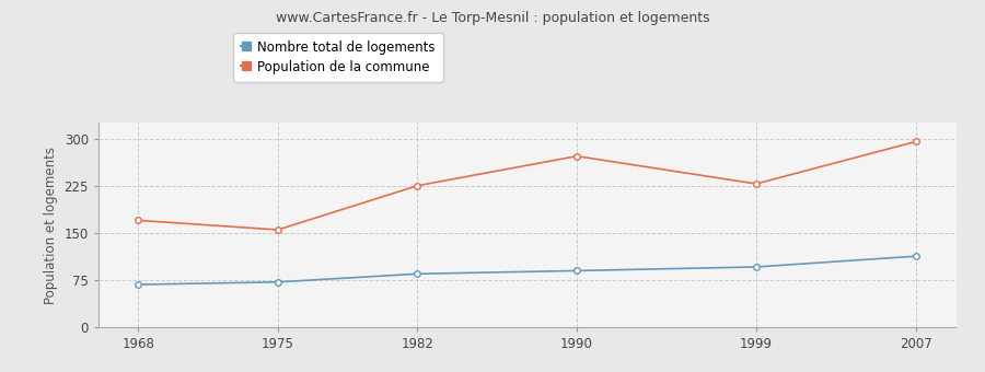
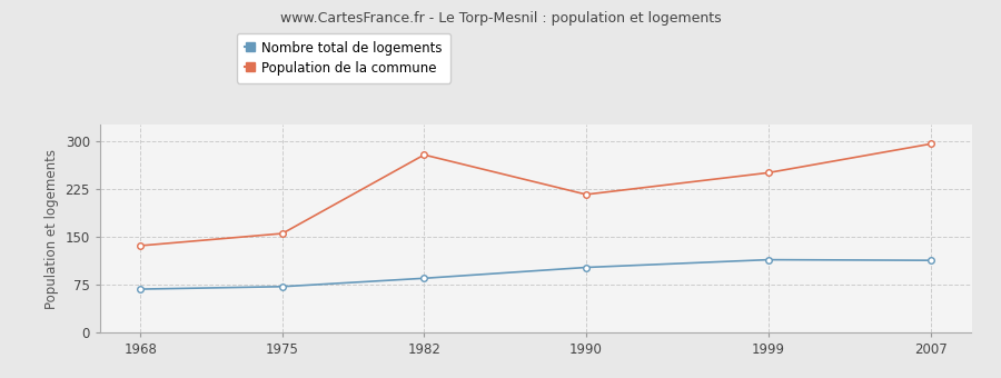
Population de la commune/1968: 170 -> 136
Population de la commune/1982: 225 -> 278
Nombre total de logements/1990: 90 -> 102
Population de la commune/1990: 272 -> 216
Nombre total de logements/1999: 96 -> 114
Population de la commune/1999: 228 -> 250
